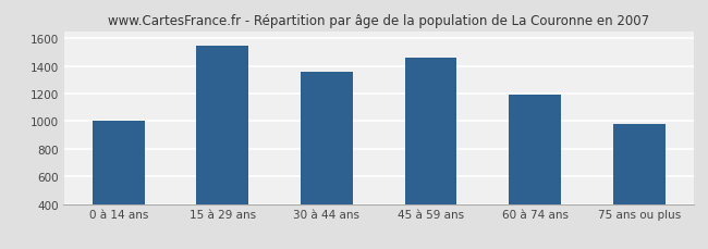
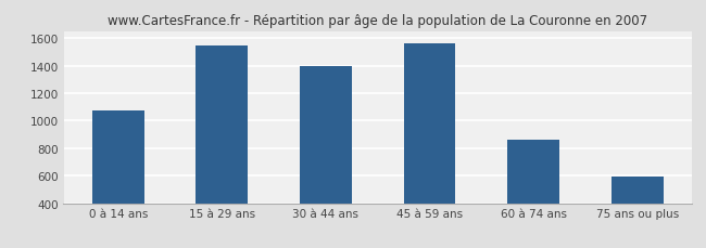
0 à 14 ans: 1000 -> 1080
30 à 44 ans: 1360 -> 1400
45 à 59 ans: 1460 -> 1560
60 à 74 ans: 1190 -> 860
75 ans ou plus: 980 -> 590
